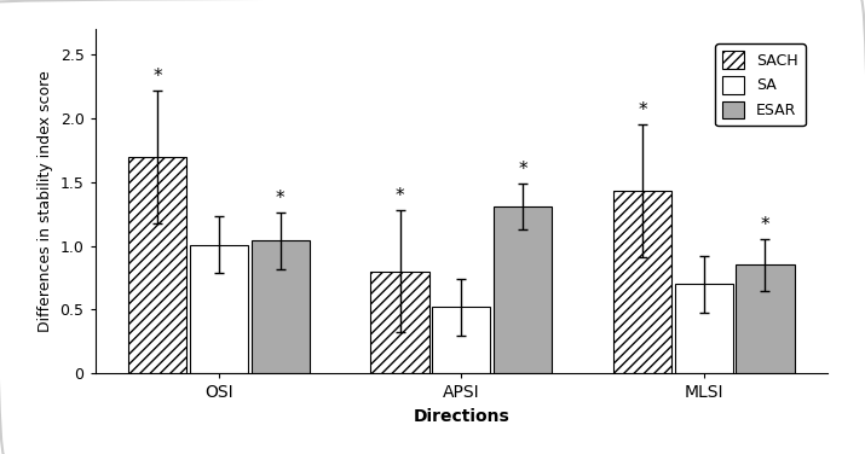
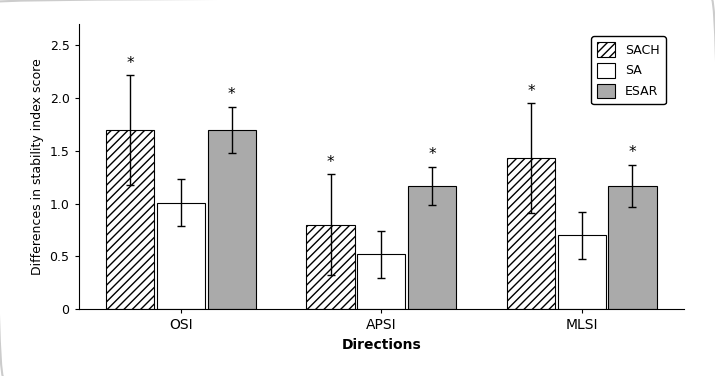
ESAR/OSI: 1.04 -> 1.70
ESAR/APSI: 1.31 -> 1.17
ESAR/MLSI: 0.85 -> 1.17
